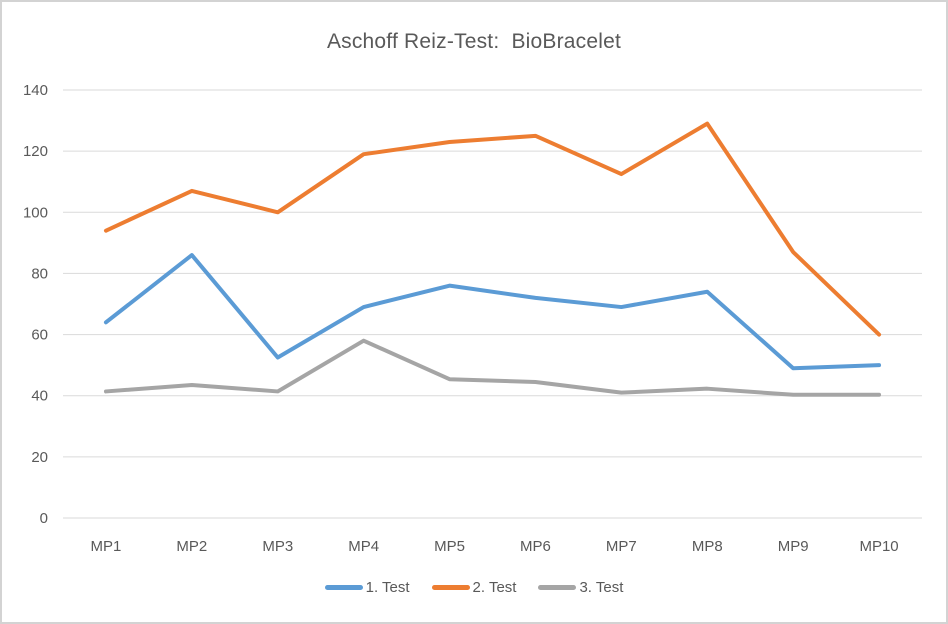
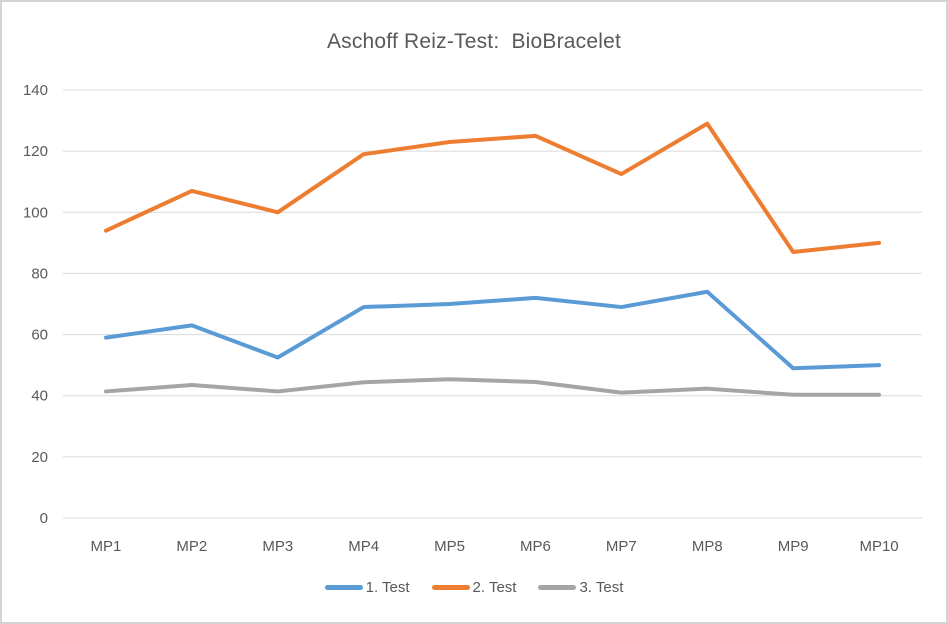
1. Test/MP1: 64 -> 59
1. Test/MP2: 86 -> 63
3. Test/MP4: 58 -> 44
1. Test/MP5: 76 -> 70
2. Test/MP10: 60 -> 90
